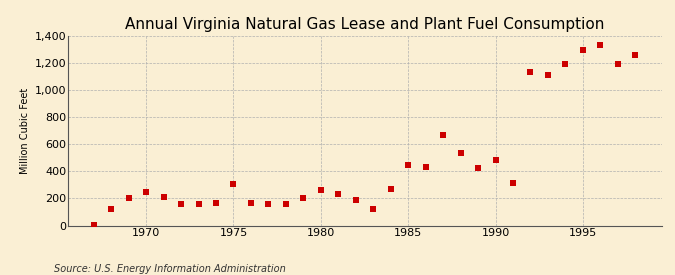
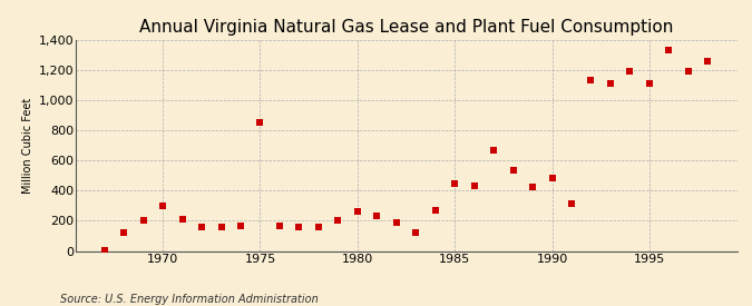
1970: 250 -> 300
1975: 300 -> 850
1995: 1,300 -> 1,110
